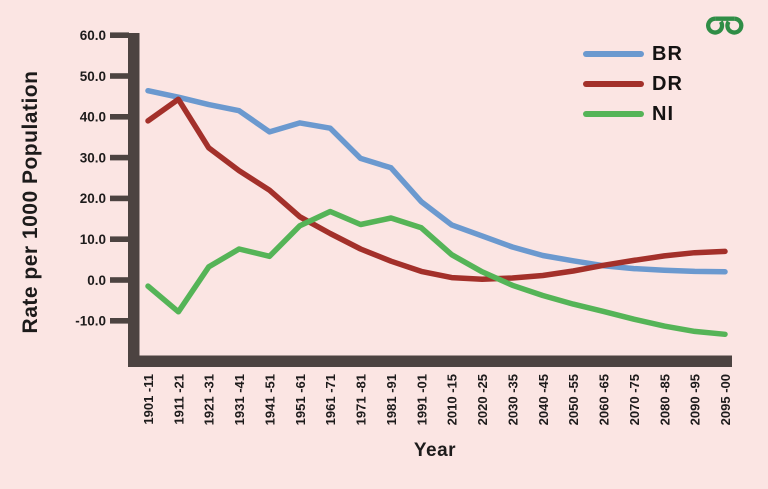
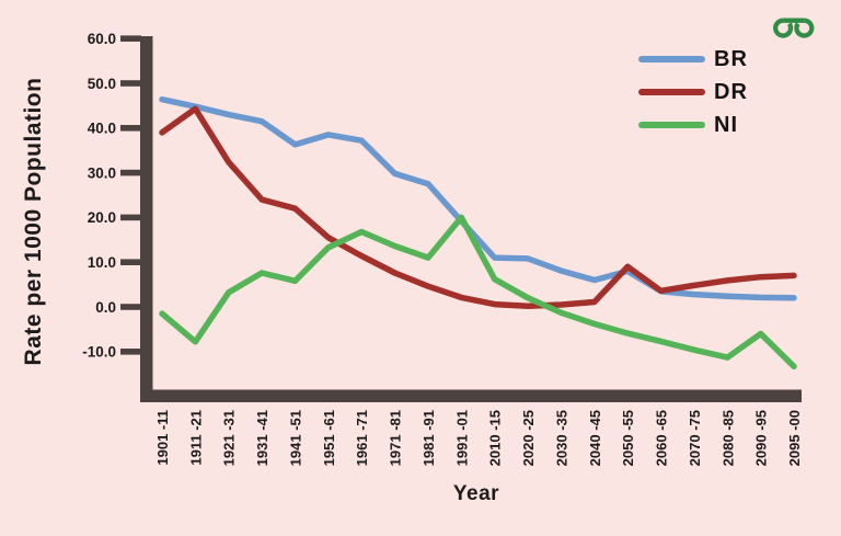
DR/1931 -41: 27 -> 24
NI/1981 -91: 15 -> 11
NI/1991 -01: 13 -> 20
BR/2010 -15: 14 -> 11
BR/2050 -55: 5 -> 8
DR/2050 -55: 2 -> 9
NI/2090 -95: -13 -> -6
